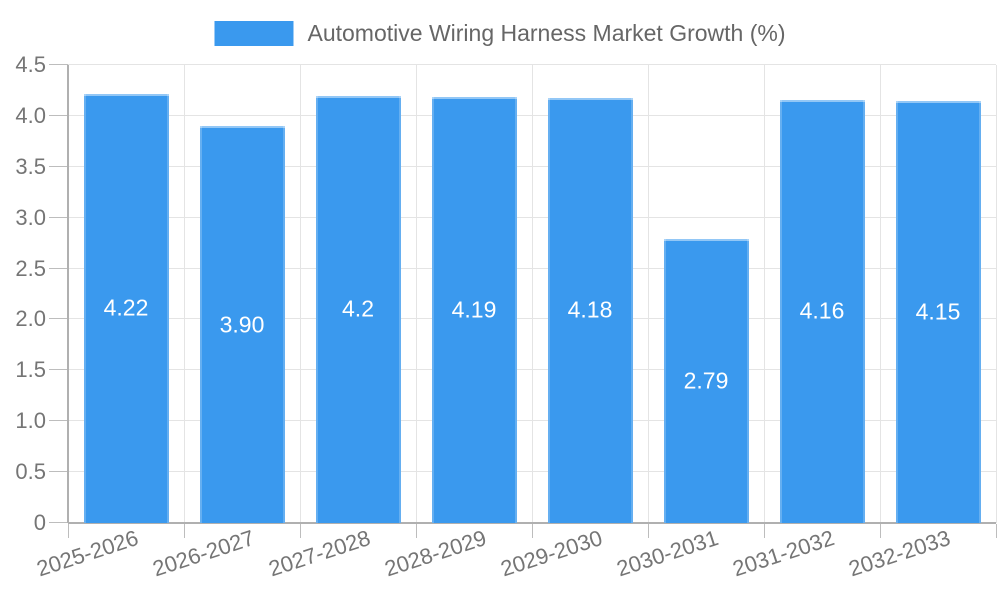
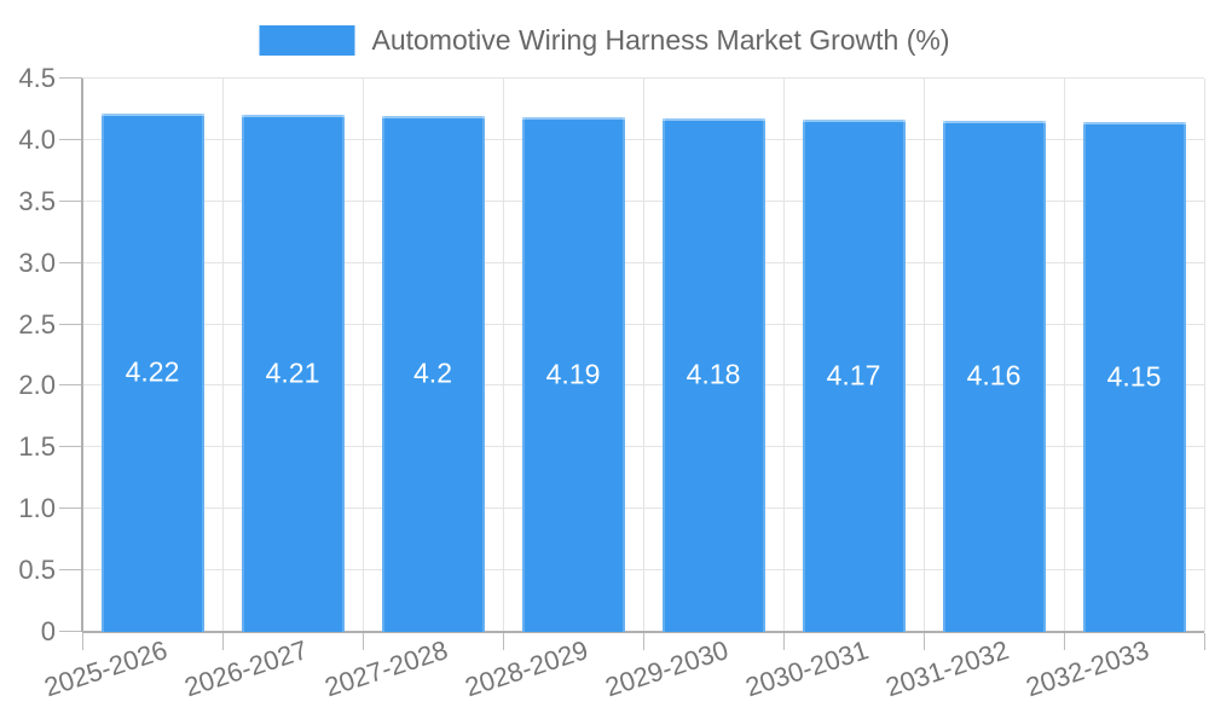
2026-2027: 3.90 -> 4.21
2030-2031: 2.79 -> 4.17
